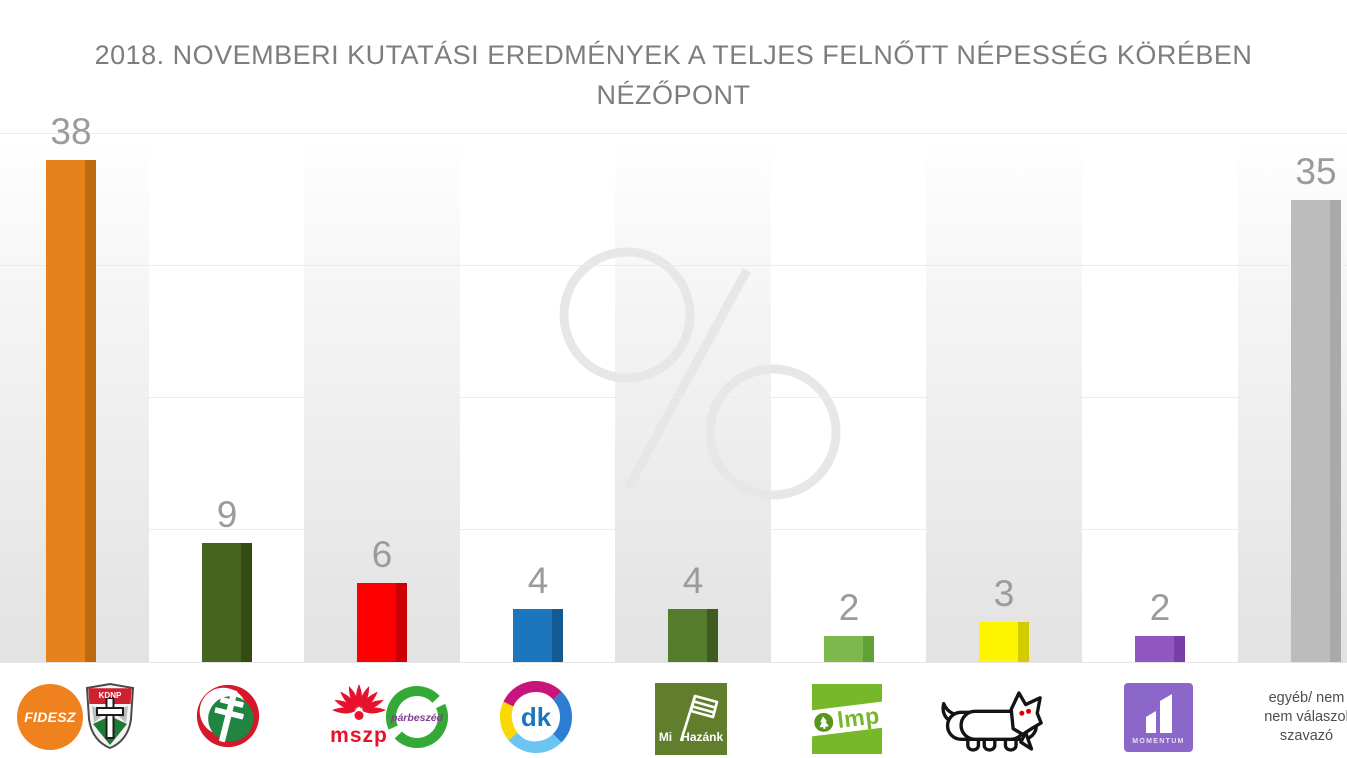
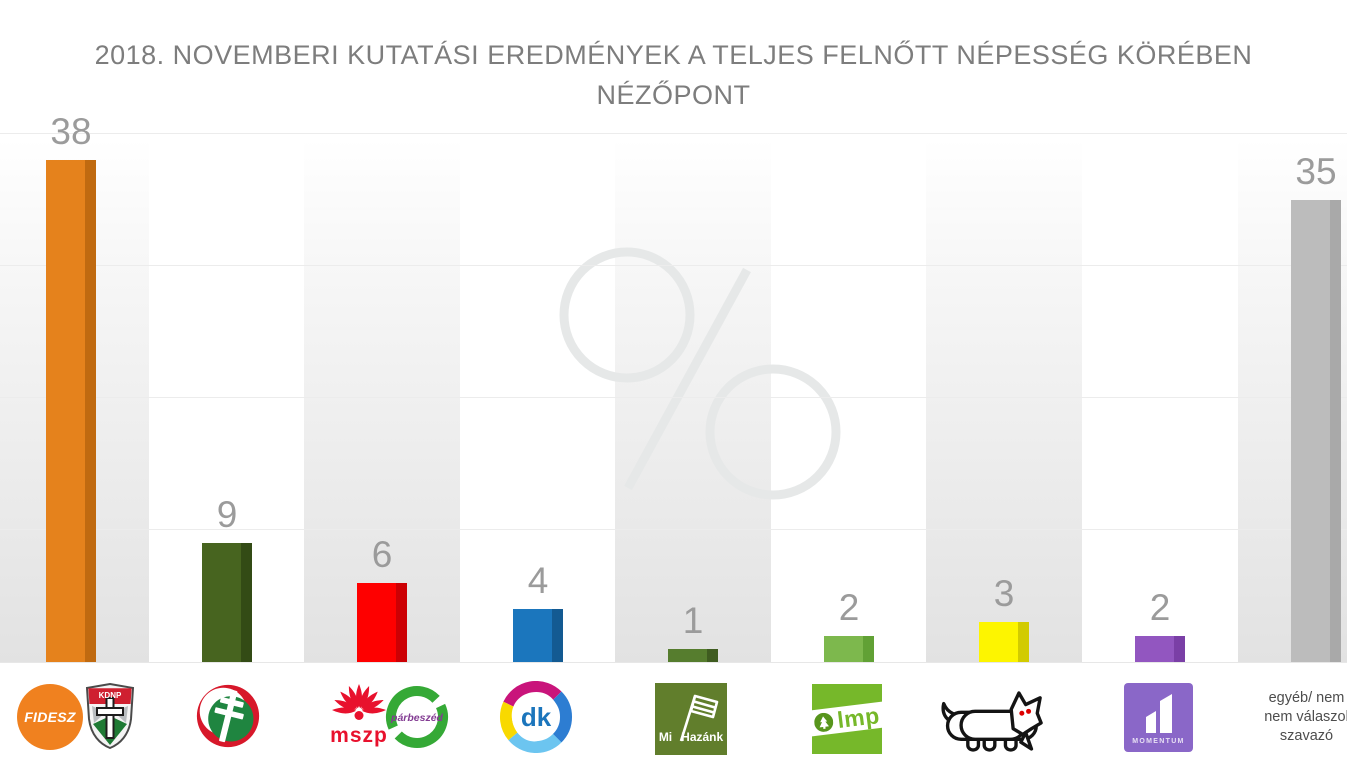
Mi Hazánk: 4 -> 1
